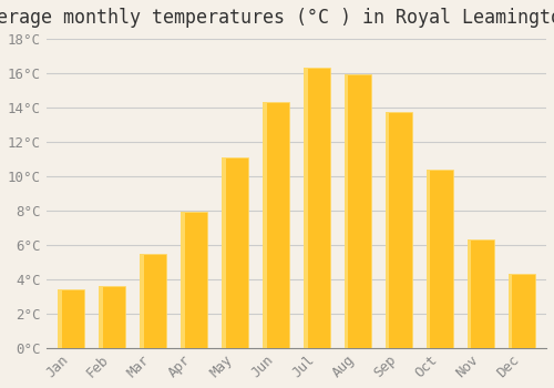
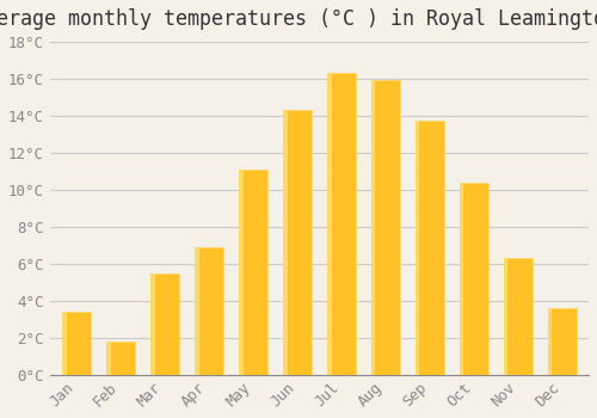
Feb: 3.6°C -> 1.8°C
Apr: 7.9°C -> 6.9°C
Dec: 4.3°C -> 3.6°C
